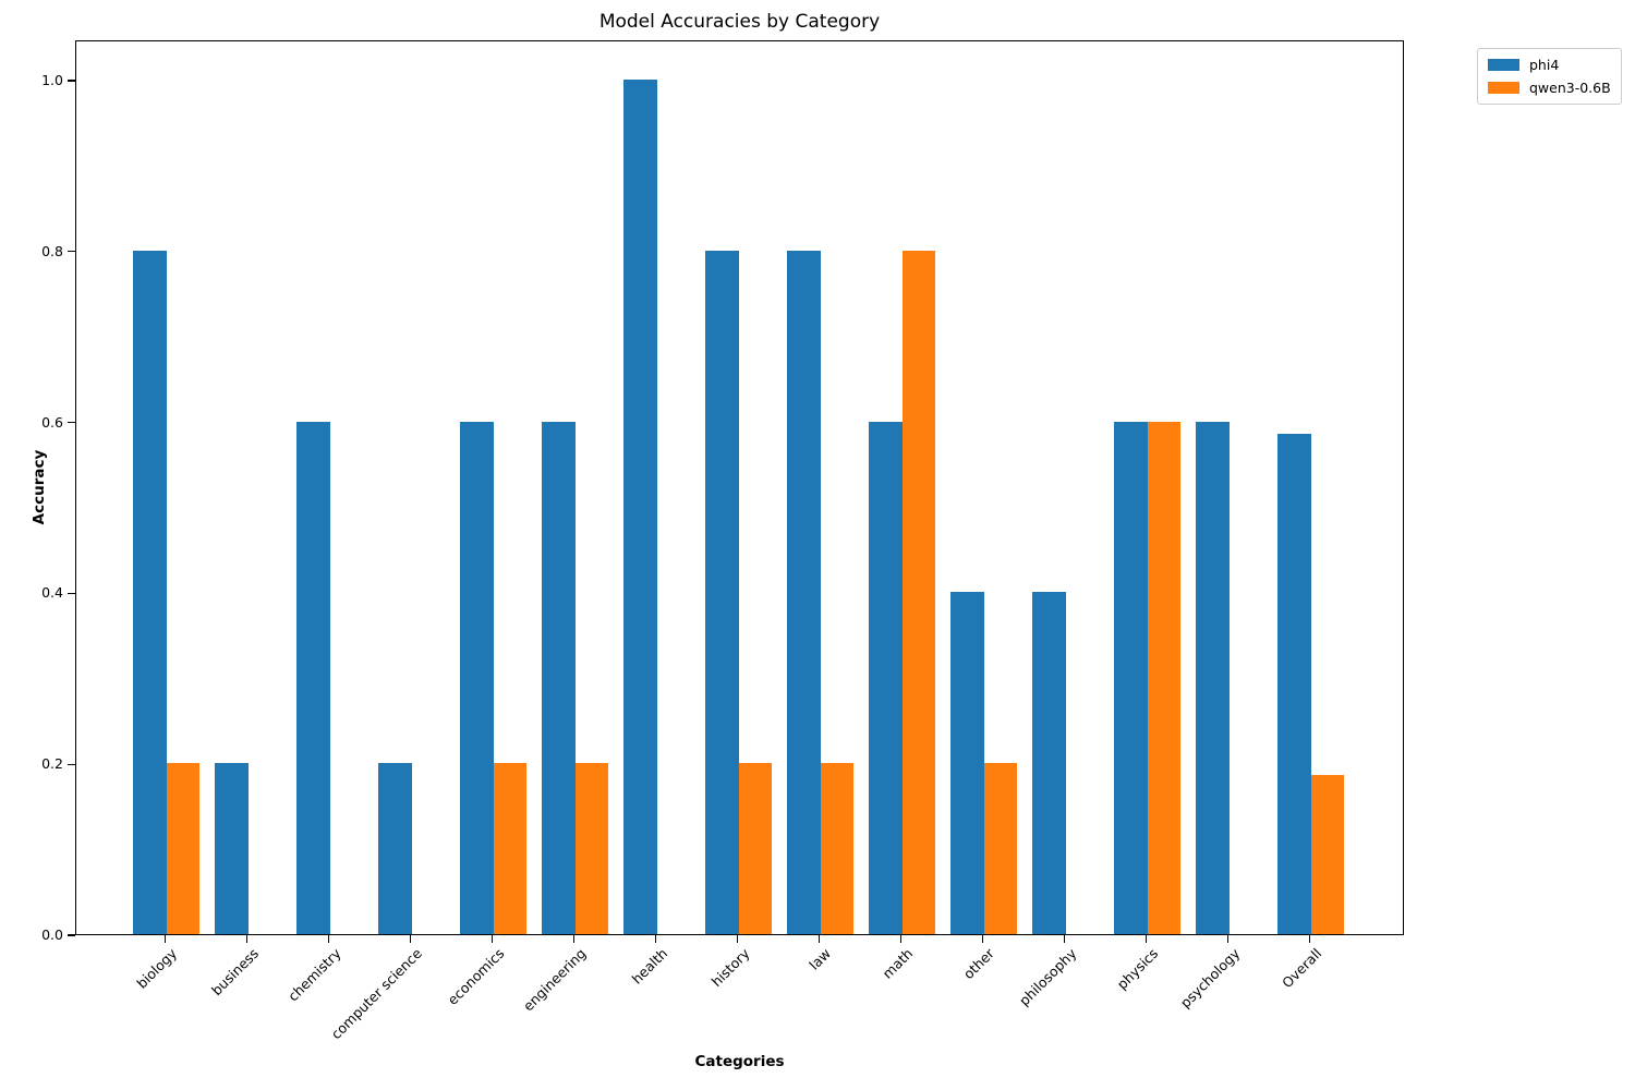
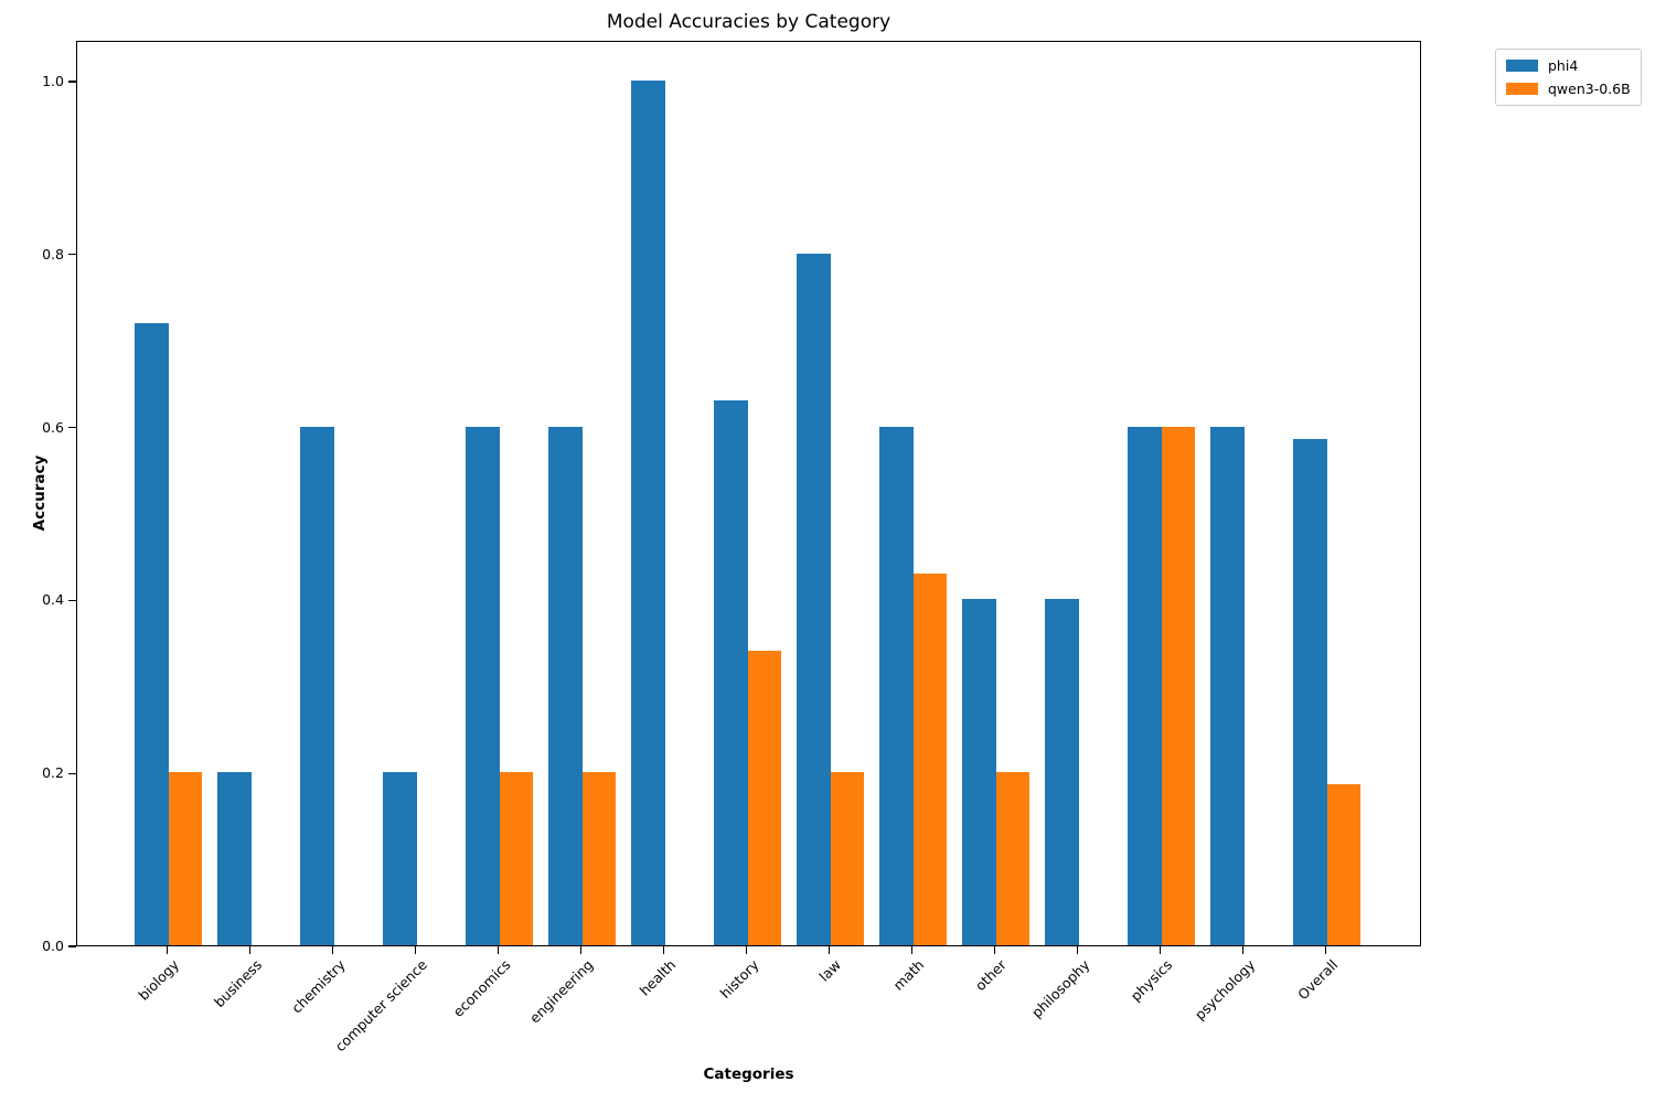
phi4/biology: 0.80 -> 0.72
phi4/history: 0.80 -> 0.63
qwen3-0.6B/history: 0.20 -> 0.34
qwen3-0.6B/math: 0.80 -> 0.43
